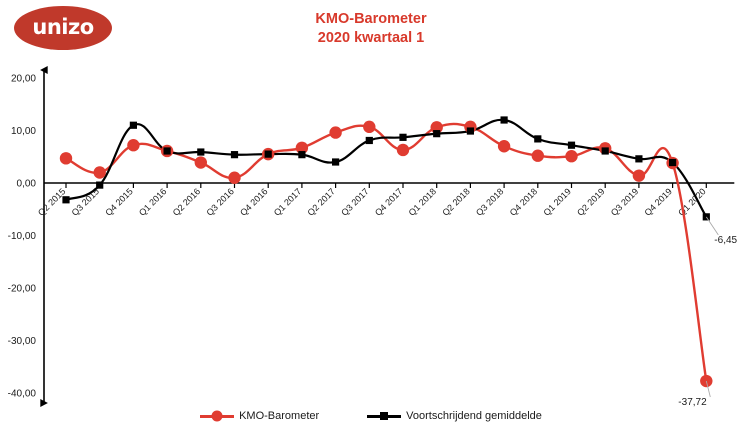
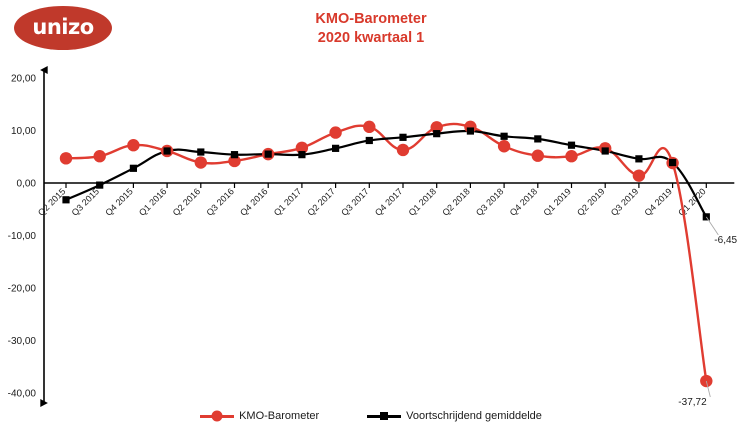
KMO-Barometer/Q3 2015: 2 -> 5
Voortschrijdend gemiddelde/Q4 2015: 11 -> 3
KMO-Barometer/Q3 2016: 1 -> 4
Voortschrijdend gemiddelde/Q2 2017: 4 -> 7
Voortschrijdend gemiddelde/Q3 2018: 12 -> 9
